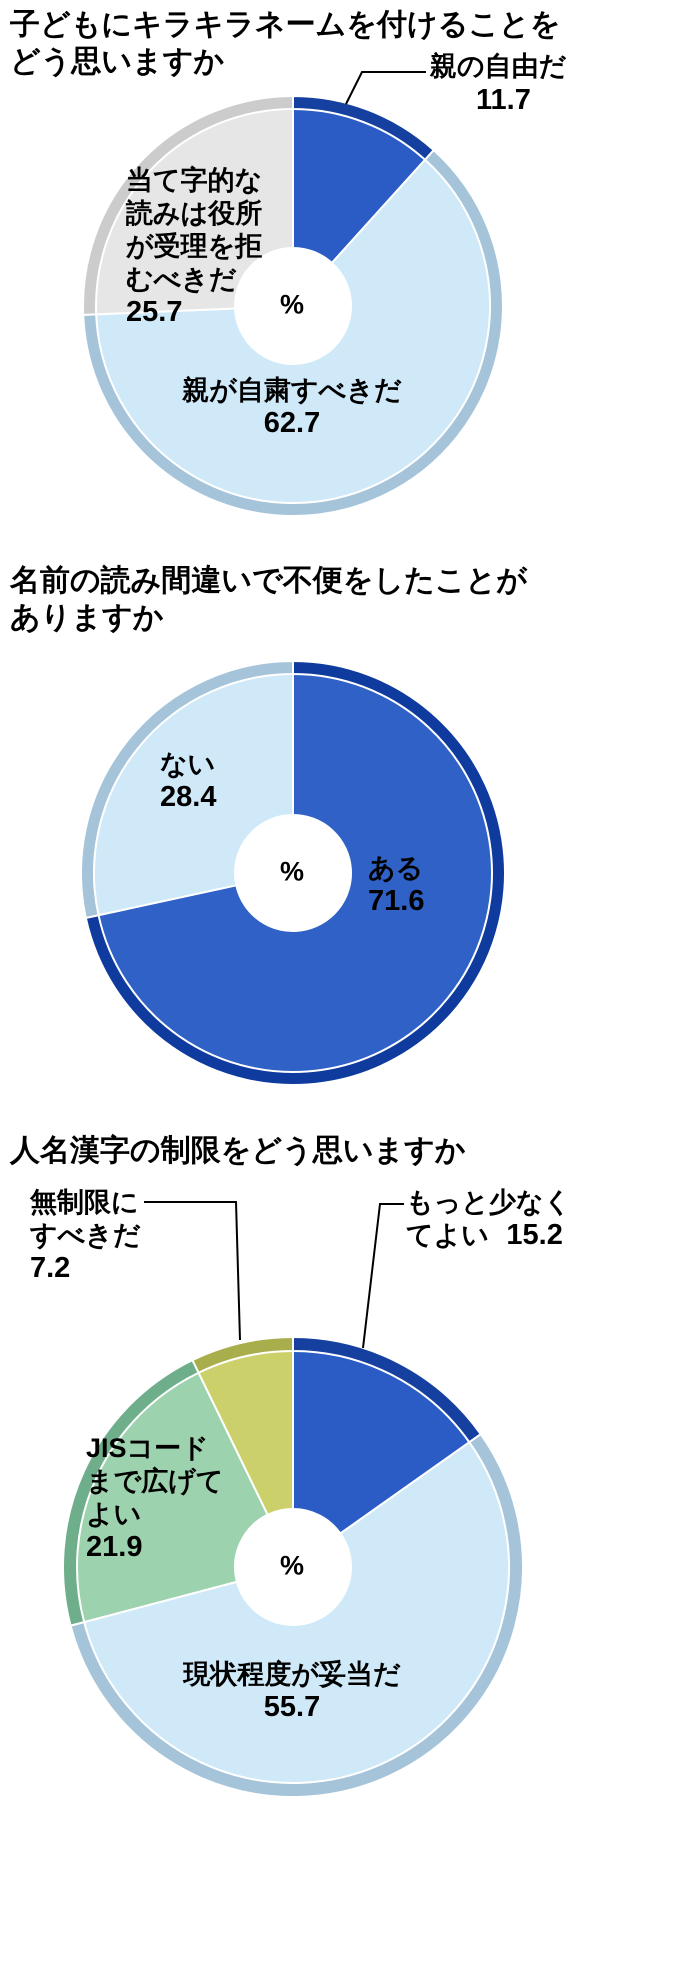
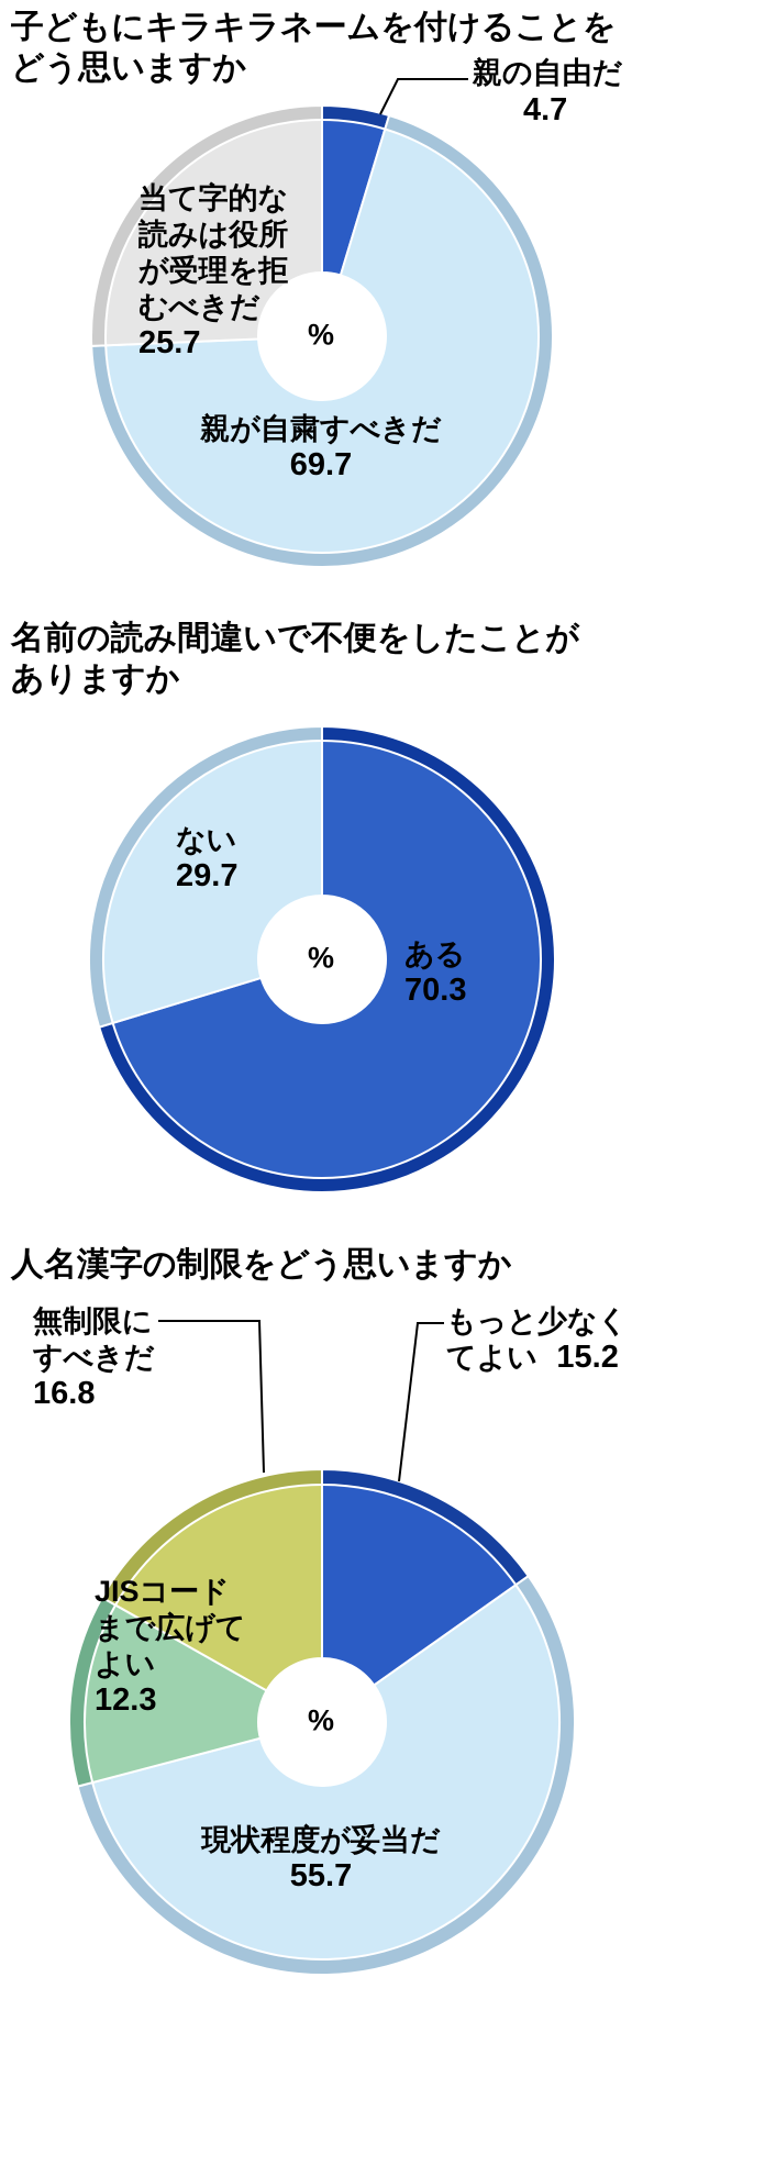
子どもにキラキラネームを付けることをどう思いますか/親の自由だ: 11.7 -> 4.7
子どもにキラキラネームを付けることをどう思いますか/親が自粛すべきだ: 62.7 -> 69.7
名前の読み間違いで不便をしたことがありますか/ある: 71.6 -> 70.3
名前の読み間違いで不便をしたことがありますか/ない: 28.4 -> 29.7
人名漢字の制限をどう思いますか/JISコードまで広げてよい: 21.9 -> 12.3
人名漢字の制限をどう思いますか/無制限にすべきだ: 7.2 -> 16.8
